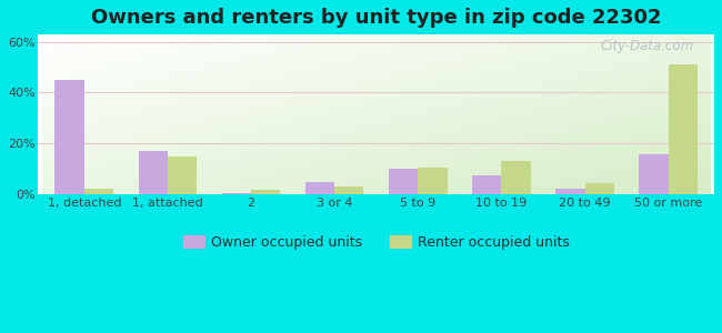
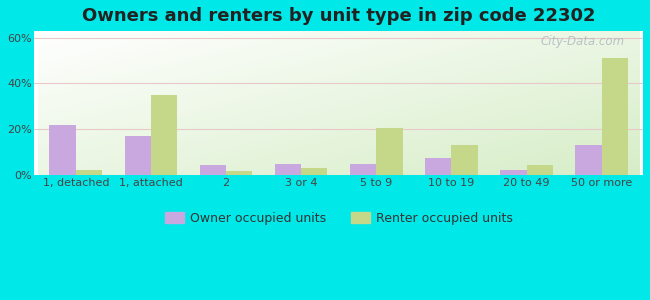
Owner occupied units/1, detached: 45.0% -> 22.0%
Renter occupied units/1, attached: 15.0% -> 35.0%
Owner occupied units/2: 0.5% -> 4.5%
Owner occupied units/5 to 9: 10.0% -> 5.0%
Renter occupied units/5 to 9: 10.5% -> 20.5%
Owner occupied units/50 or more: 16.0% -> 13.0%
